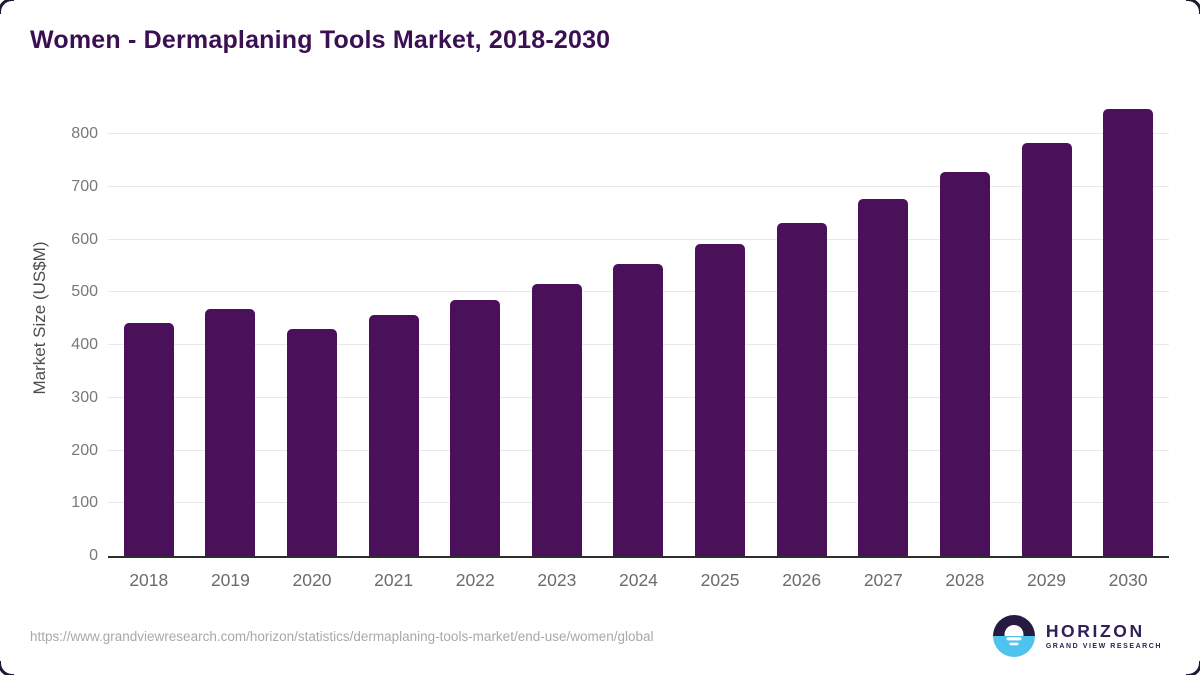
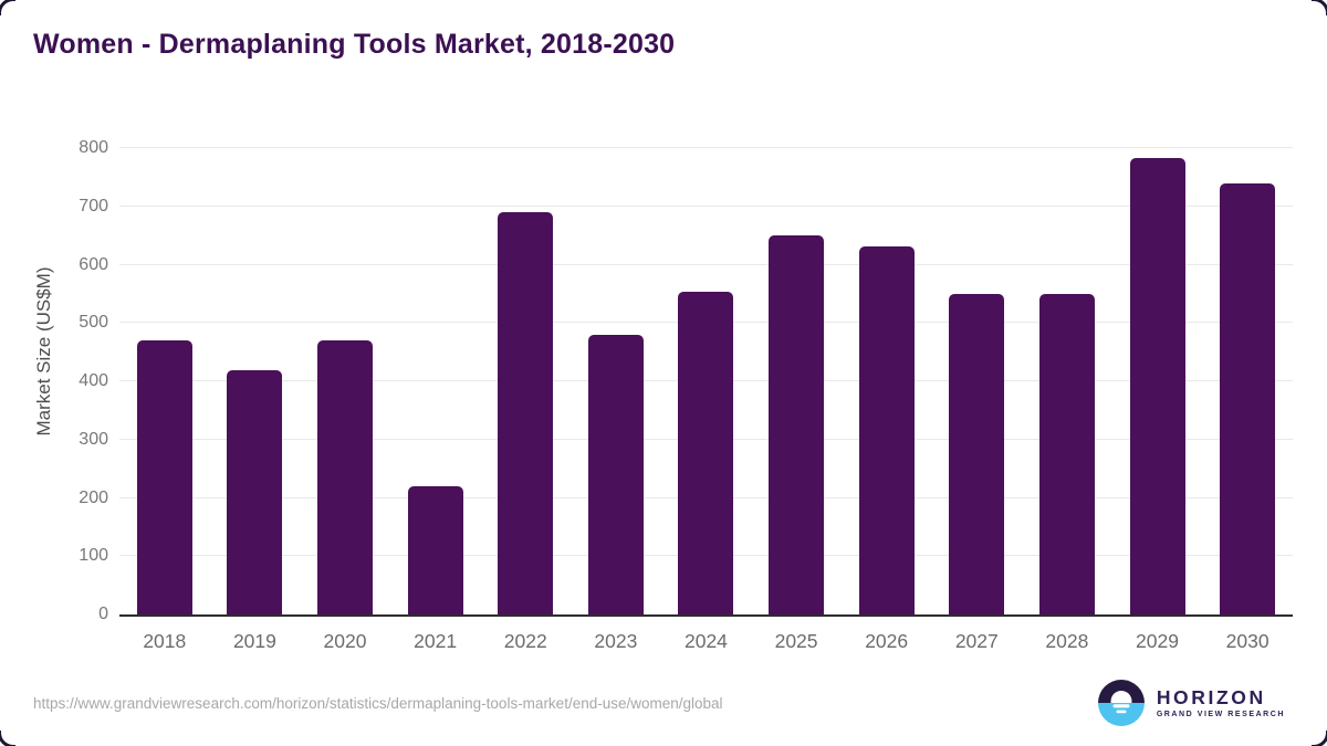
2018: 440 -> 470
2019: 470 -> 420
2020: 430 -> 470
2021: 460 -> 220
2022: 490 -> 690
2023: 520 -> 480
2025: 590 -> 650
2027: 680 -> 550
2028: 730 -> 550
2030: 850 -> 740
